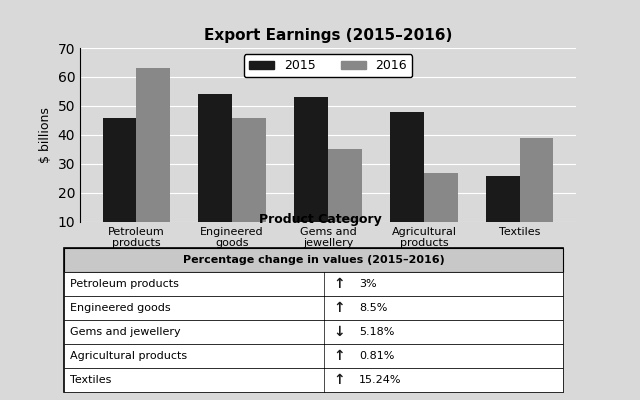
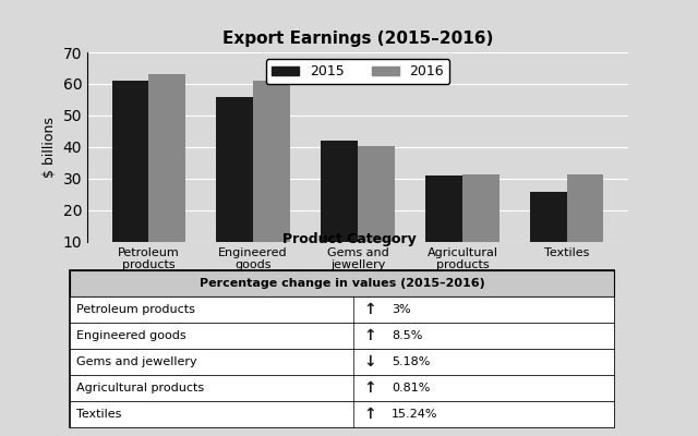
2015/Petroleum products: 46 -> 61
2015/Engineered goods: 54 -> 56
2016/Engineered goods: 46.0 -> 61.0
2015/Gems and jewellery: 53 -> 42
2016/Gems and jewellery: 35.0 -> 40.5
2015/Agricultural products: 48 -> 31
2016/Agricultural products: 27.0 -> 31.5
2016/Textiles: 39.0 -> 31.5
